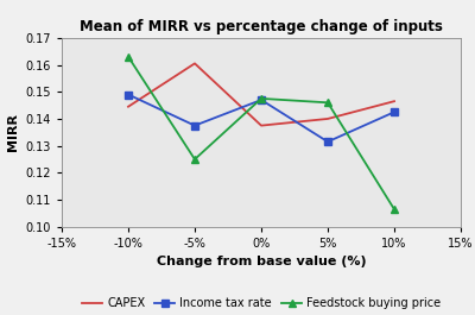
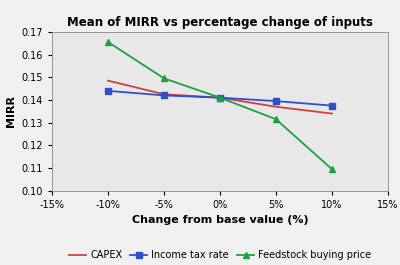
CAPEX/-10%: 0.1445 -> 0.1485
Income tax rate/-10%: 0.1490 -> 0.1440
Feedstock buying price/-10%: 0.1630 -> 0.1655
CAPEX/-5%: 0.1605 -> 0.1425
Income tax rate/-5%: 0.1375 -> 0.1420
Feedstock buying price/-5%: 0.1250 -> 0.1495
CAPEX/0%: 0.1375 -> 0.1410
Income tax rate/0%: 0.1470 -> 0.1410
Feedstock buying price/0%: 0.1475 -> 0.1410
CAPEX/5%: 0.1400 -> 0.1370
Income tax rate/5%: 0.1315 -> 0.1395
Feedstock buying price/5%: 0.1460 -> 0.1315
CAPEX/10%: 0.1465 -> 0.1340
Income tax rate/10%: 0.1425 -> 0.1375
Feedstock buying price/10%: 0.1065 -> 0.1095
